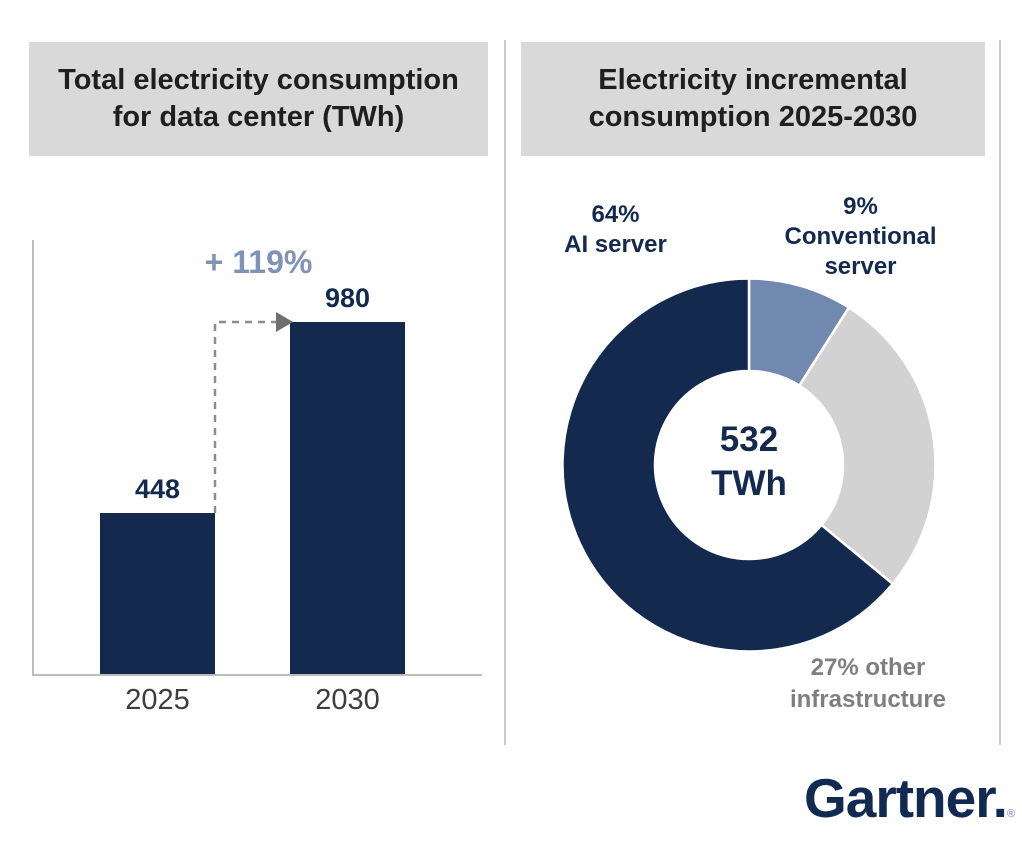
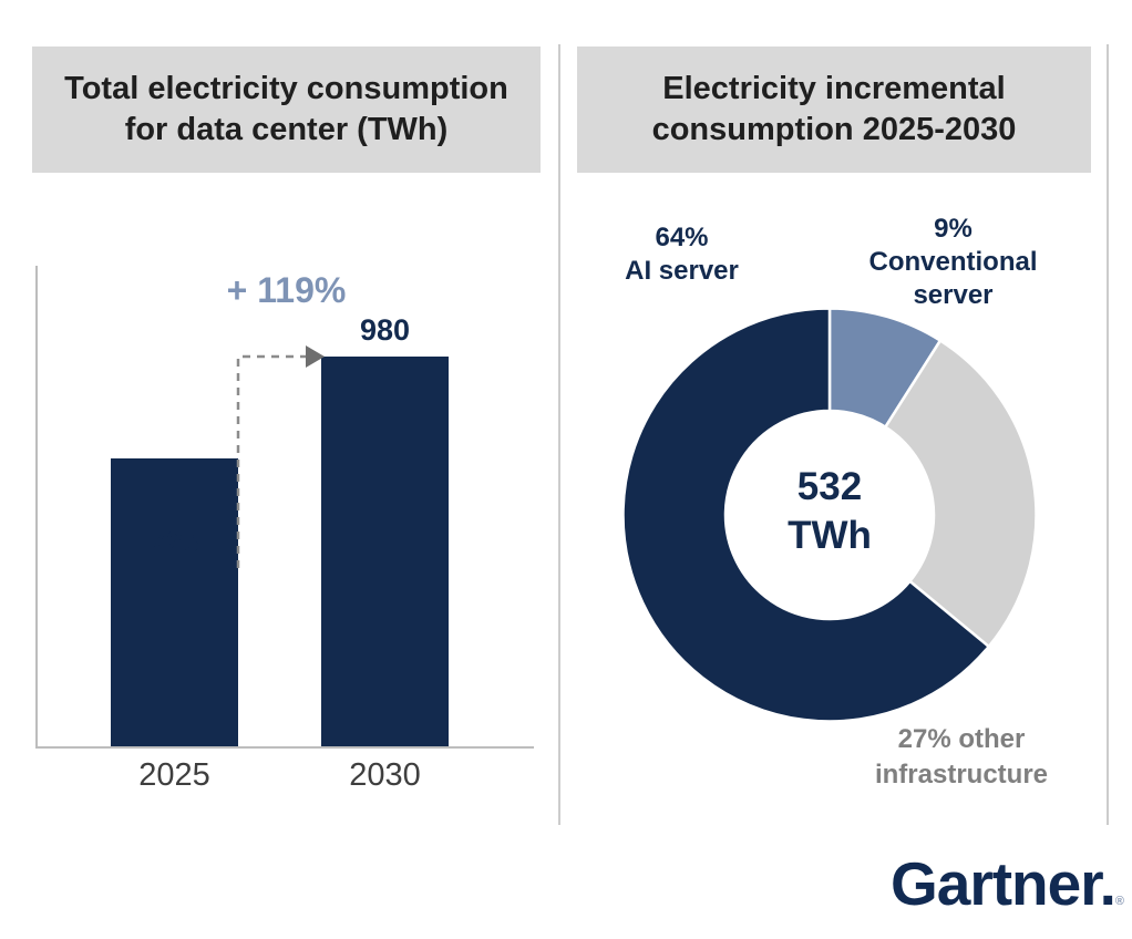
Total electricity consumption for data center (TWh)/2025: 448 -> 723
